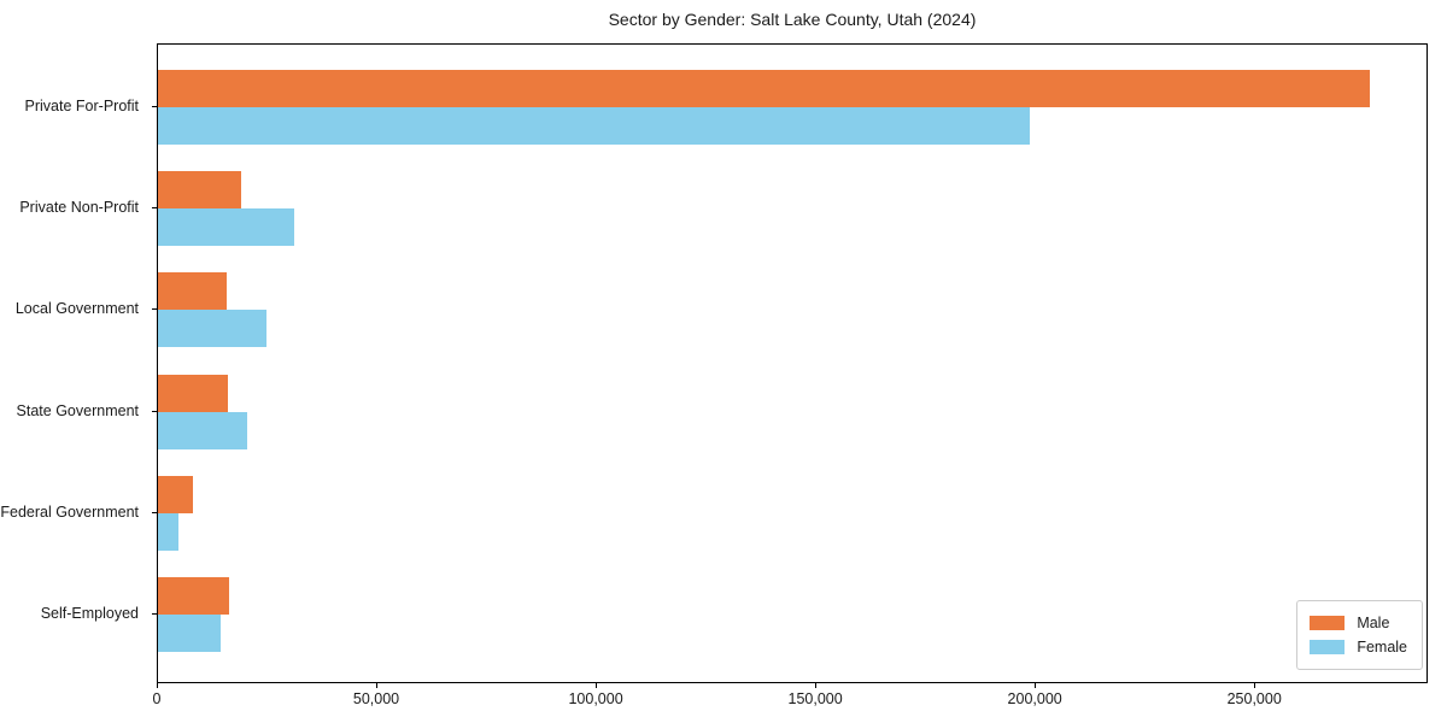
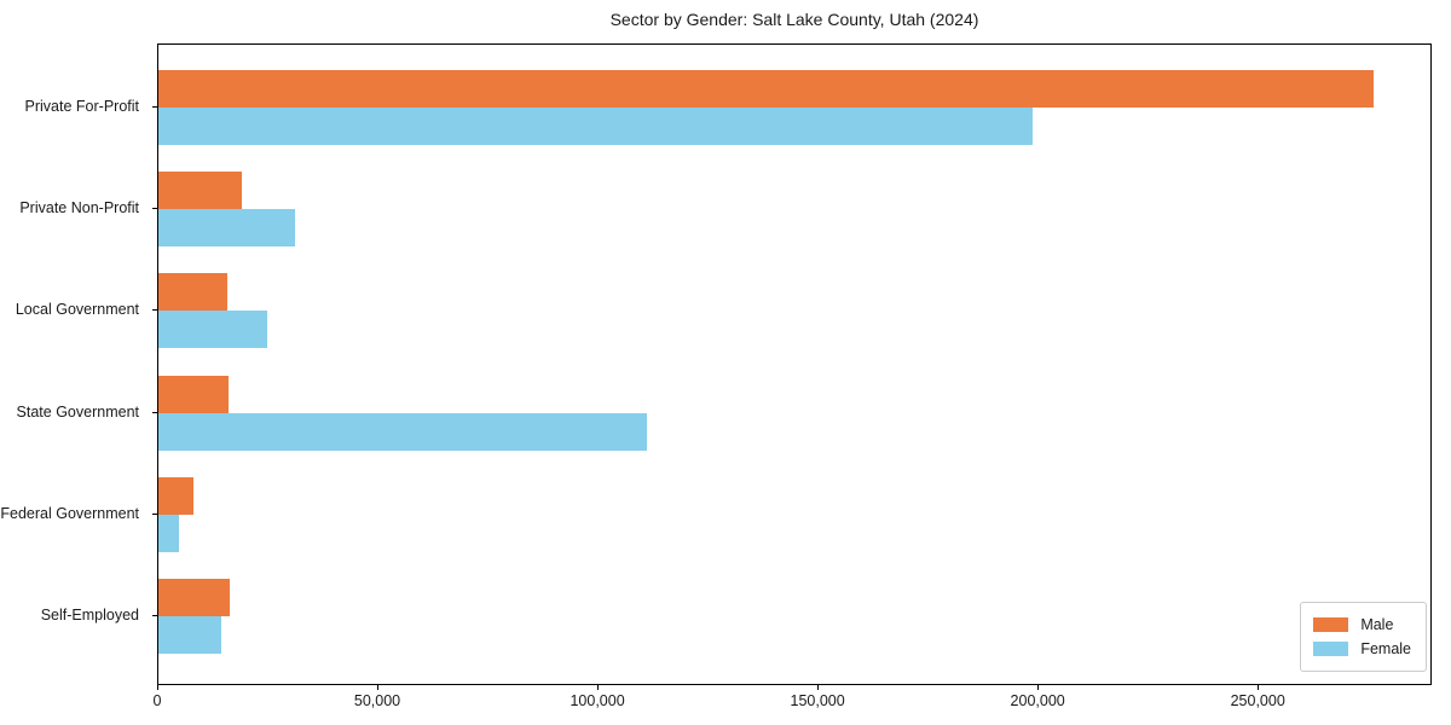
Female/State Government: 20000 -> 111000
